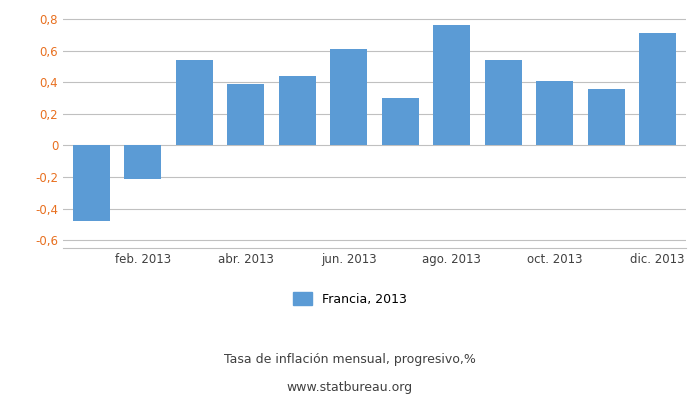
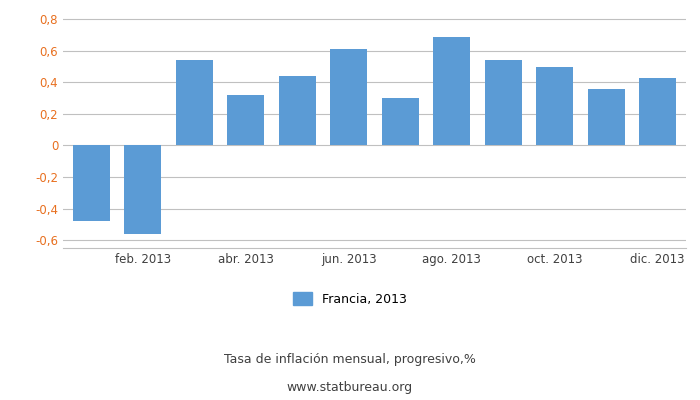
feb. 2013: -0,21 -> -0,56
abr. 2013: 0,39 -> 0,32
ago. 2013: 0,76 -> 0,69
oct. 2013: 0,41 -> 0,50
dic. 2013: 0,71 -> 0,43
